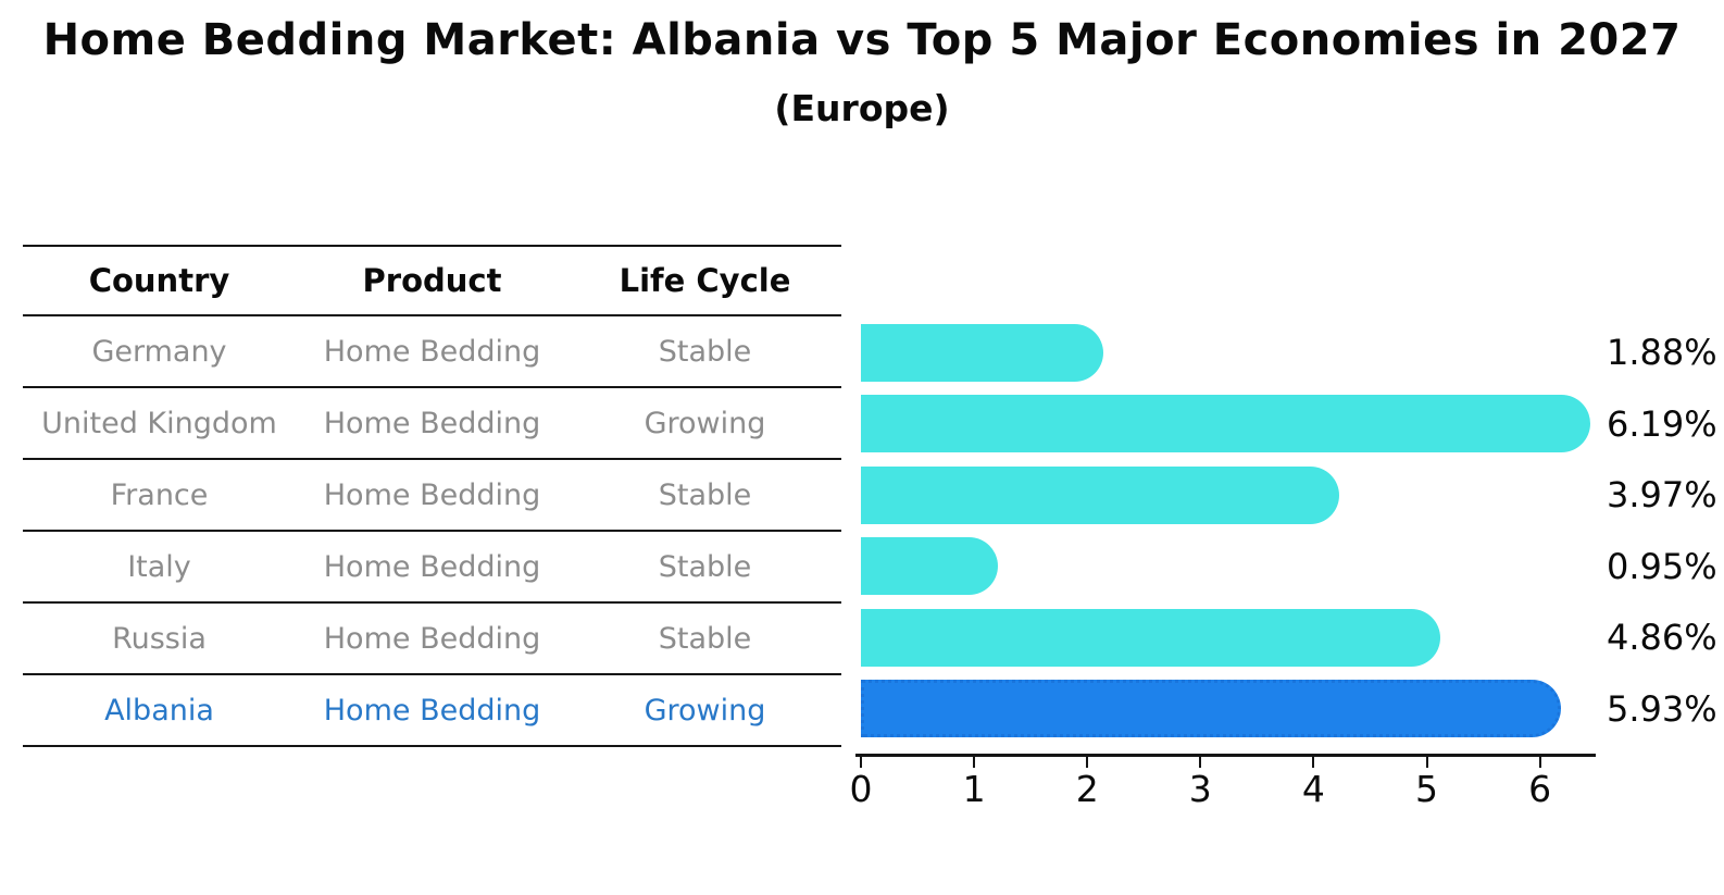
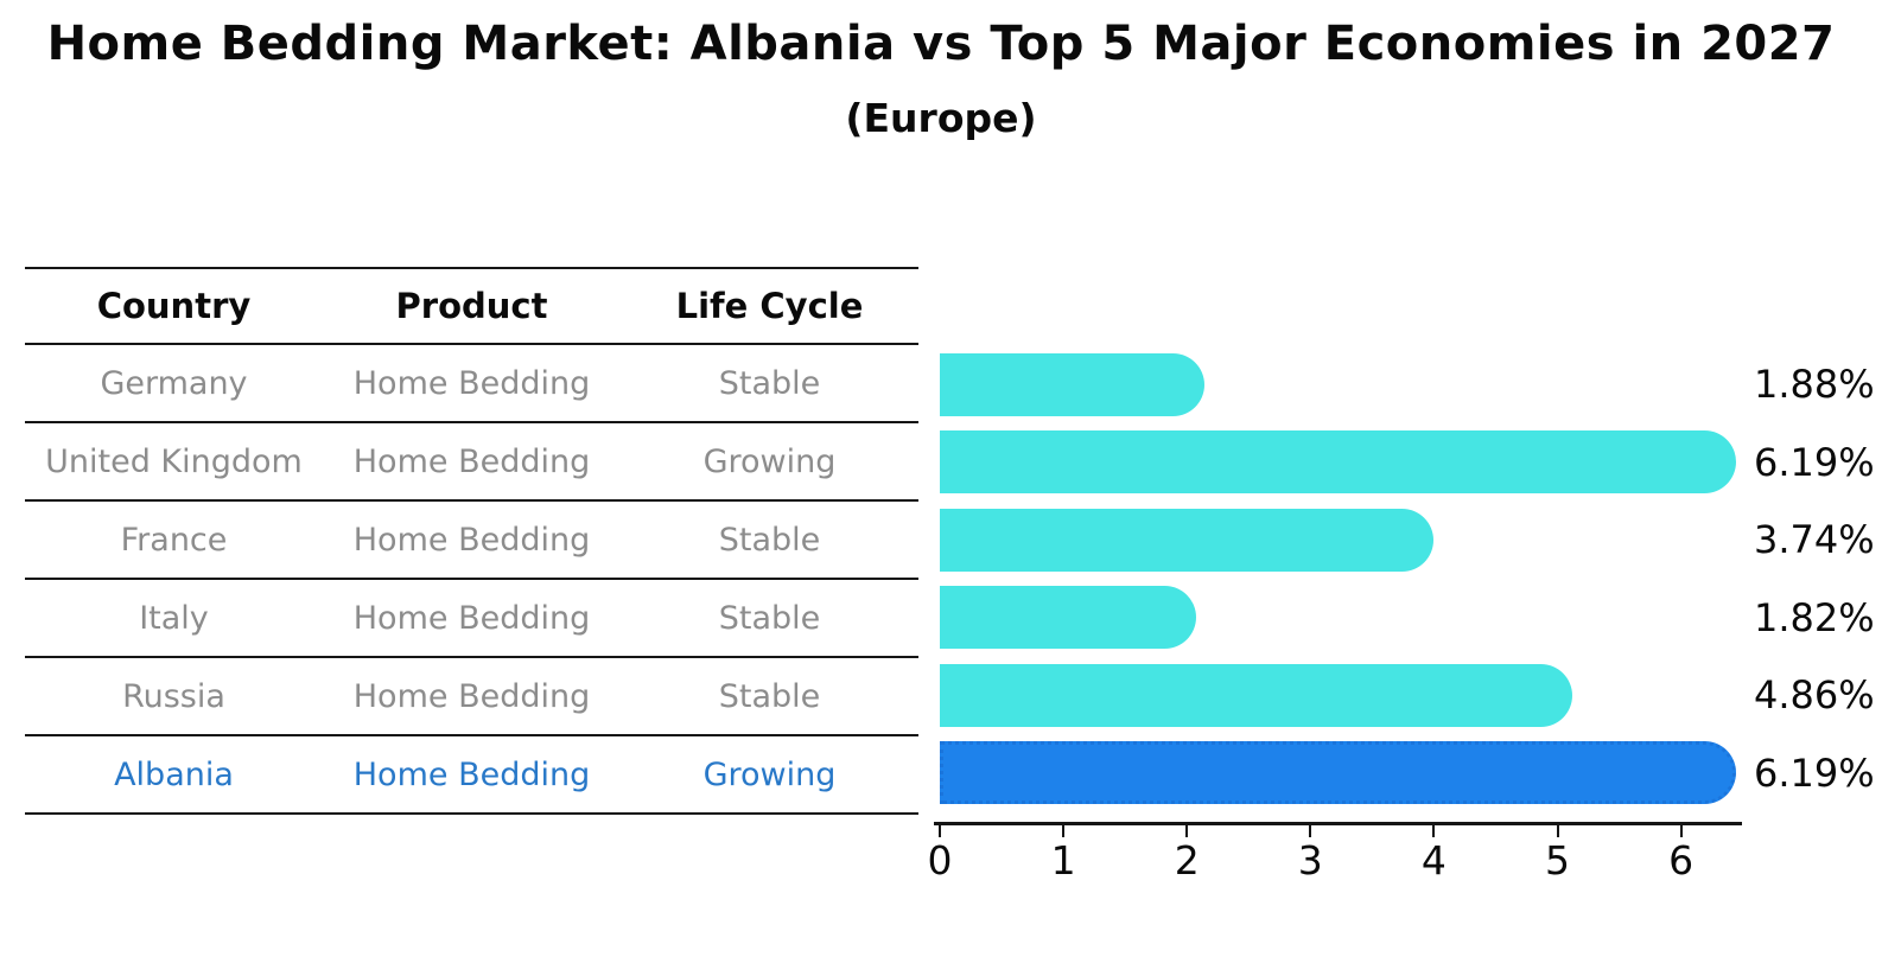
France: 3.97% -> 3.74%
Italy: 0.95% -> 1.82%
Albania: 5.93% -> 6.19%
